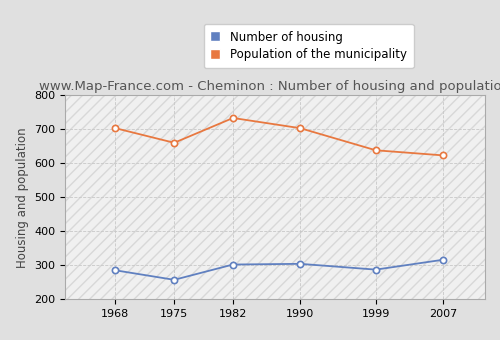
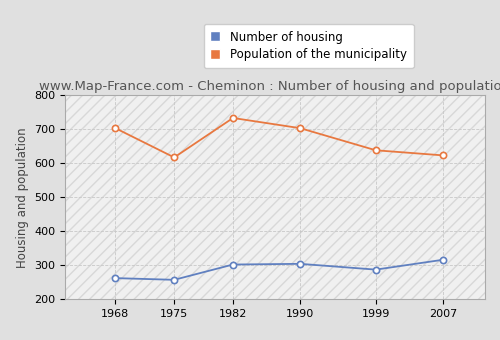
Number of housing/1968: 285 -> 262
Population of the municipality/1975: 660 -> 617
